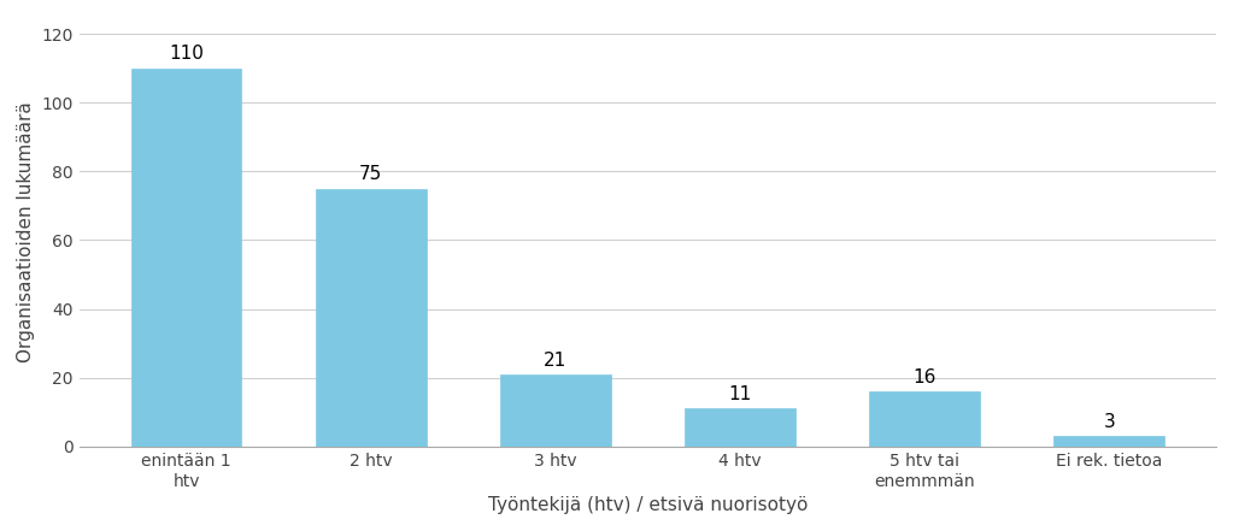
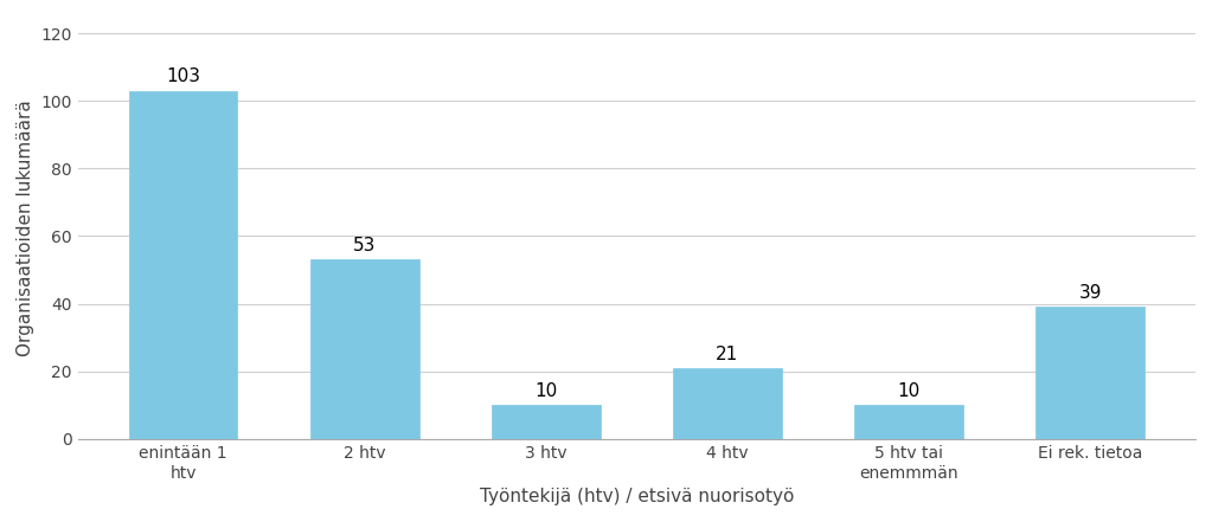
enintään 1 htv: 110 -> 103
2 htv: 75 -> 53
3 htv: 21 -> 10
4 htv: 11 -> 21
5 htv tai enemmmän: 16 -> 10
Ei rek. tietoa: 3 -> 39
